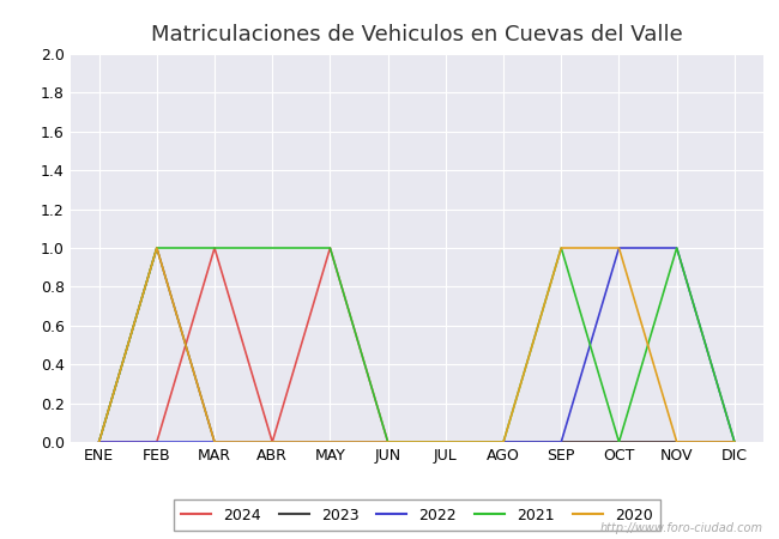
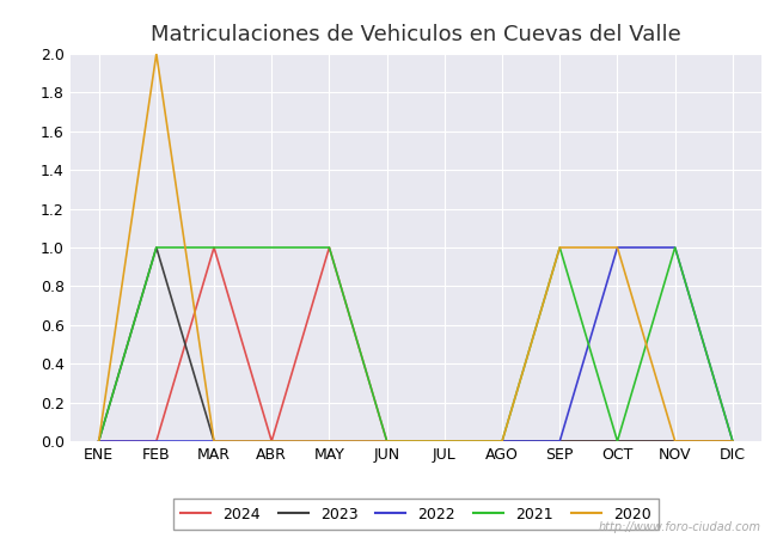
2020/FEB: 1 -> 2
